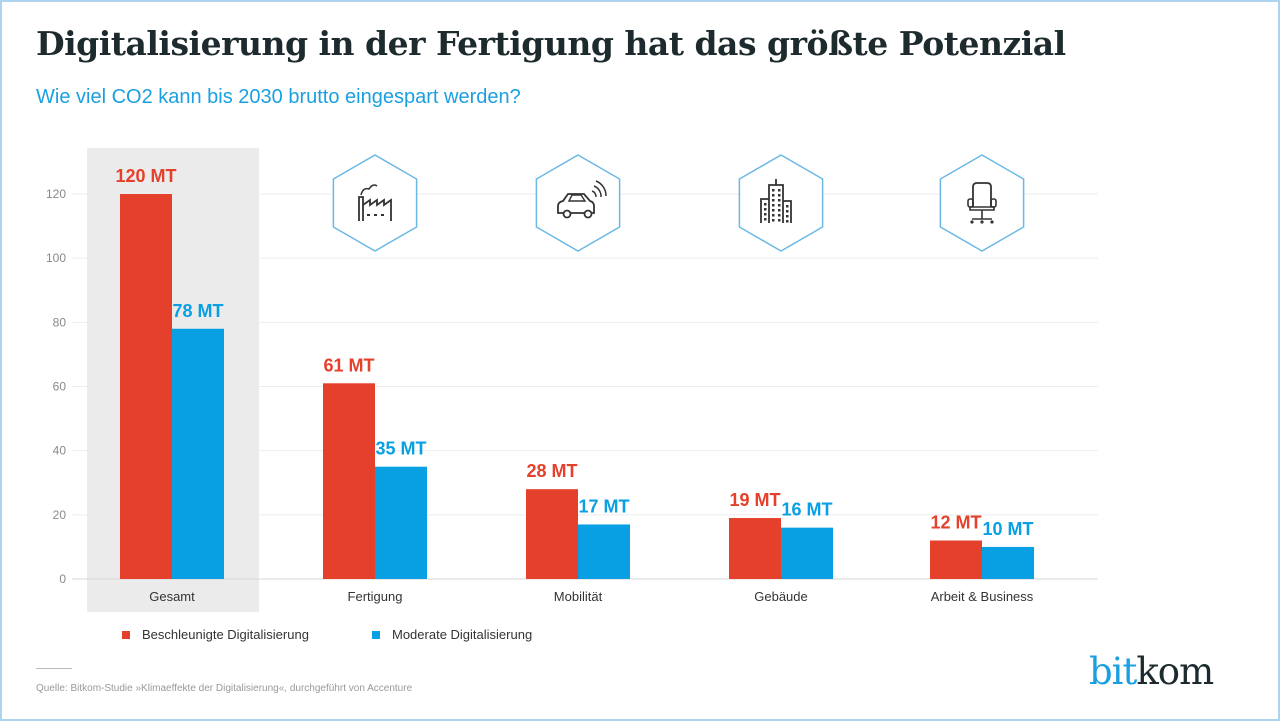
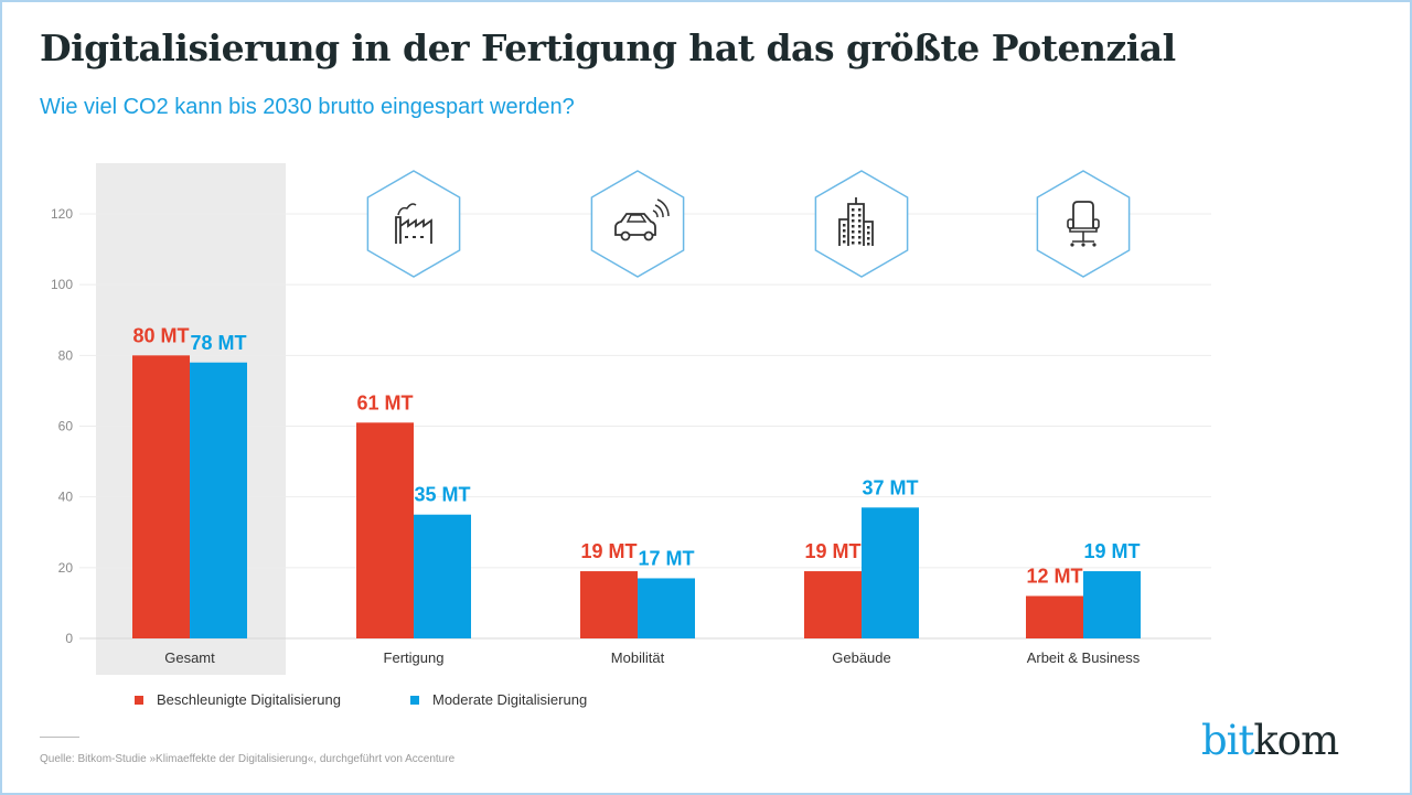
Beschleunigte Digitalisierung/Gesamt: 120 -> 80
Beschleunigte Digitalisierung/Mobilität: 28 -> 19
Moderate Digitalisierung/Gebäude: 16 -> 37
Moderate Digitalisierung/Arbeit & Business: 10 -> 19
